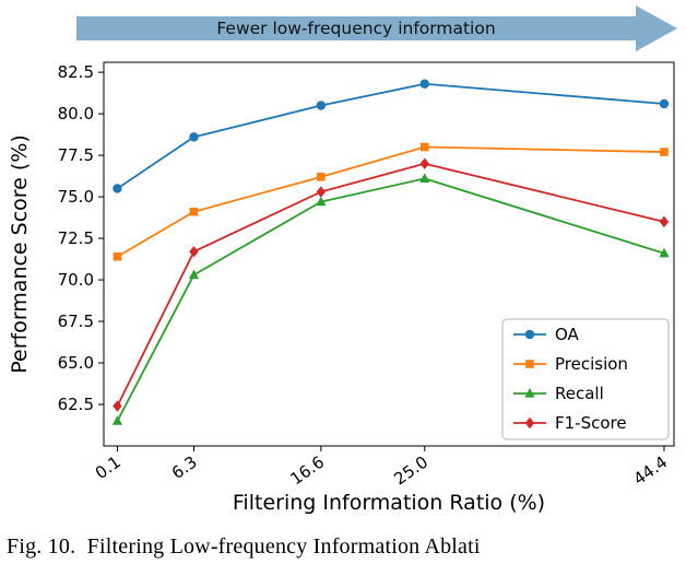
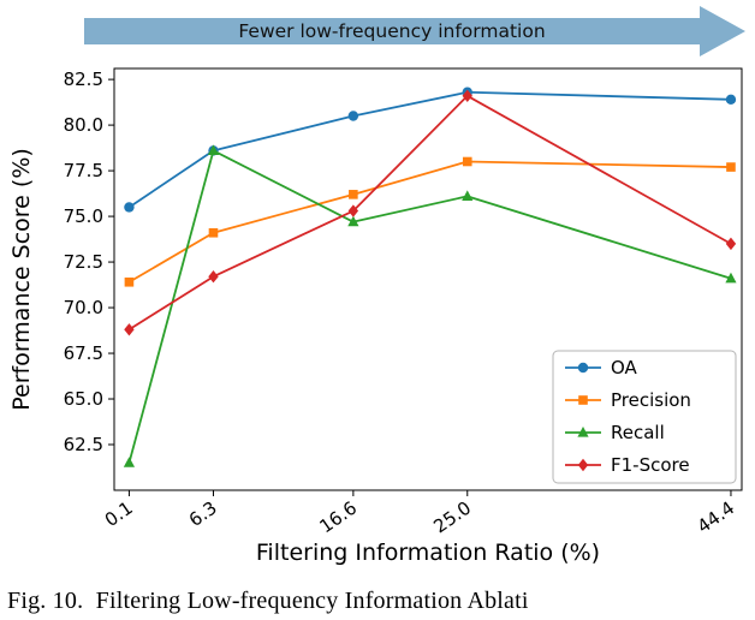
F1-Score/0.1: 62.4 -> 68.8
Recall/6.3: 70.3 -> 78.6
F1-Score/25.0: 77.0 -> 81.6
OA/44.4: 80.6 -> 81.4
